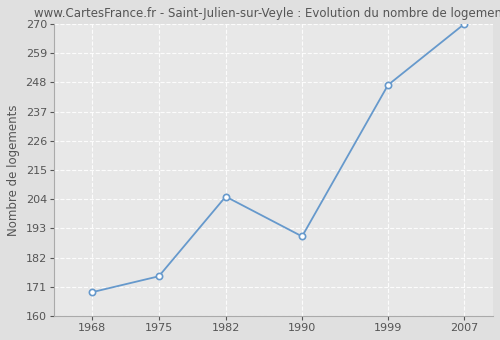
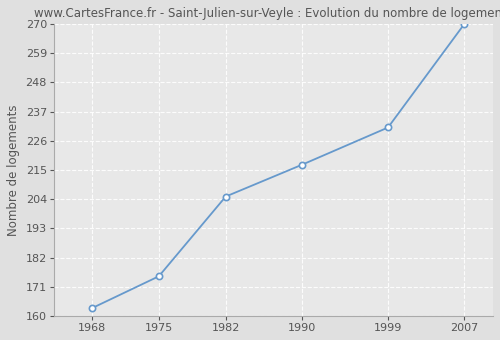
1968: 169 -> 163
1990: 190 -> 217
1999: 247 -> 231
